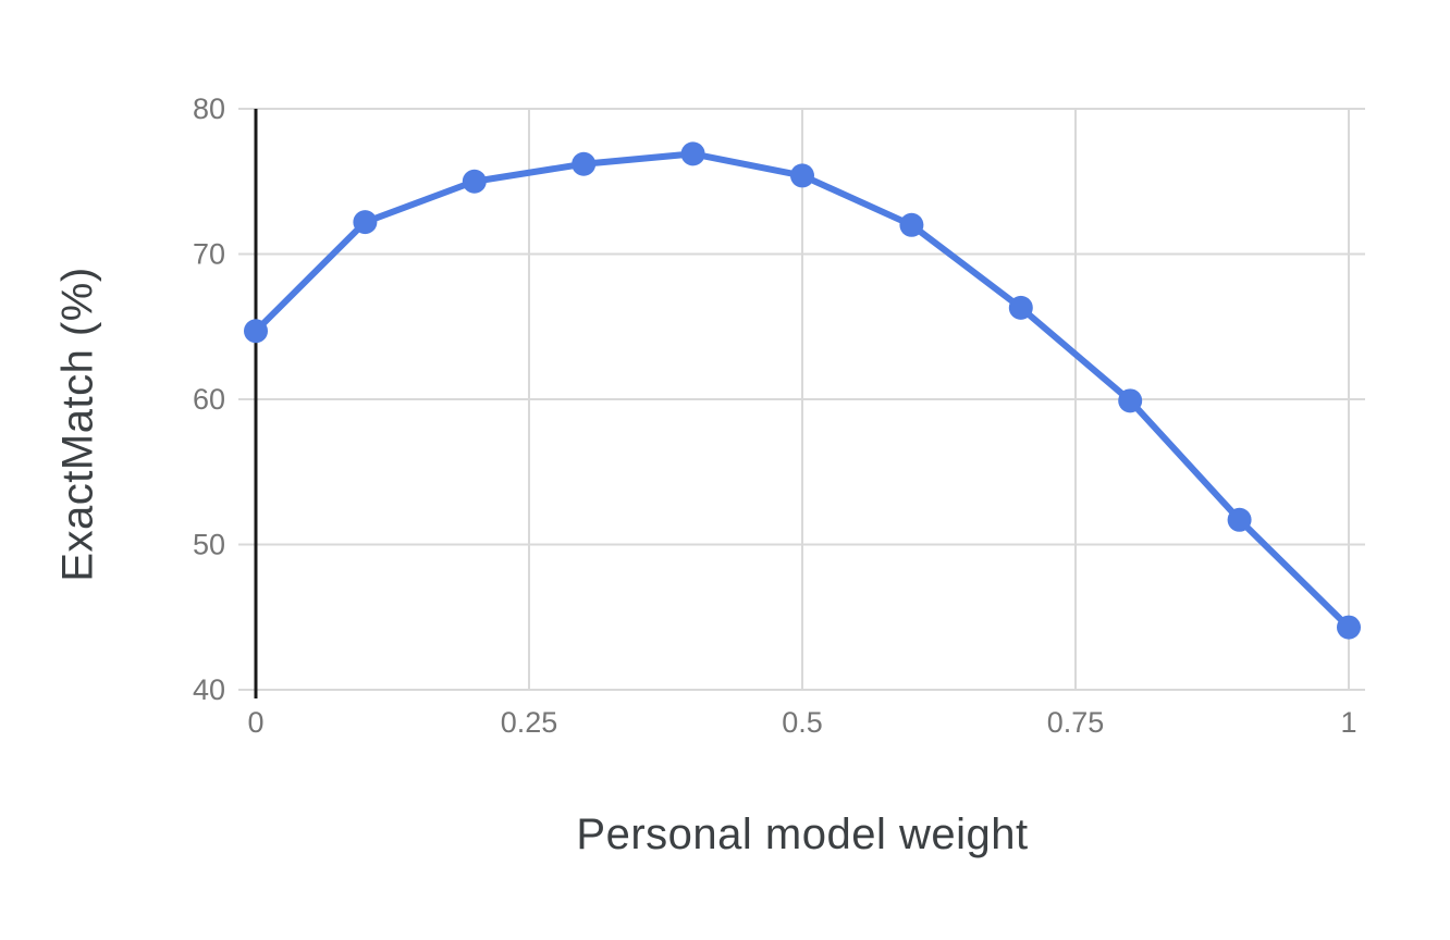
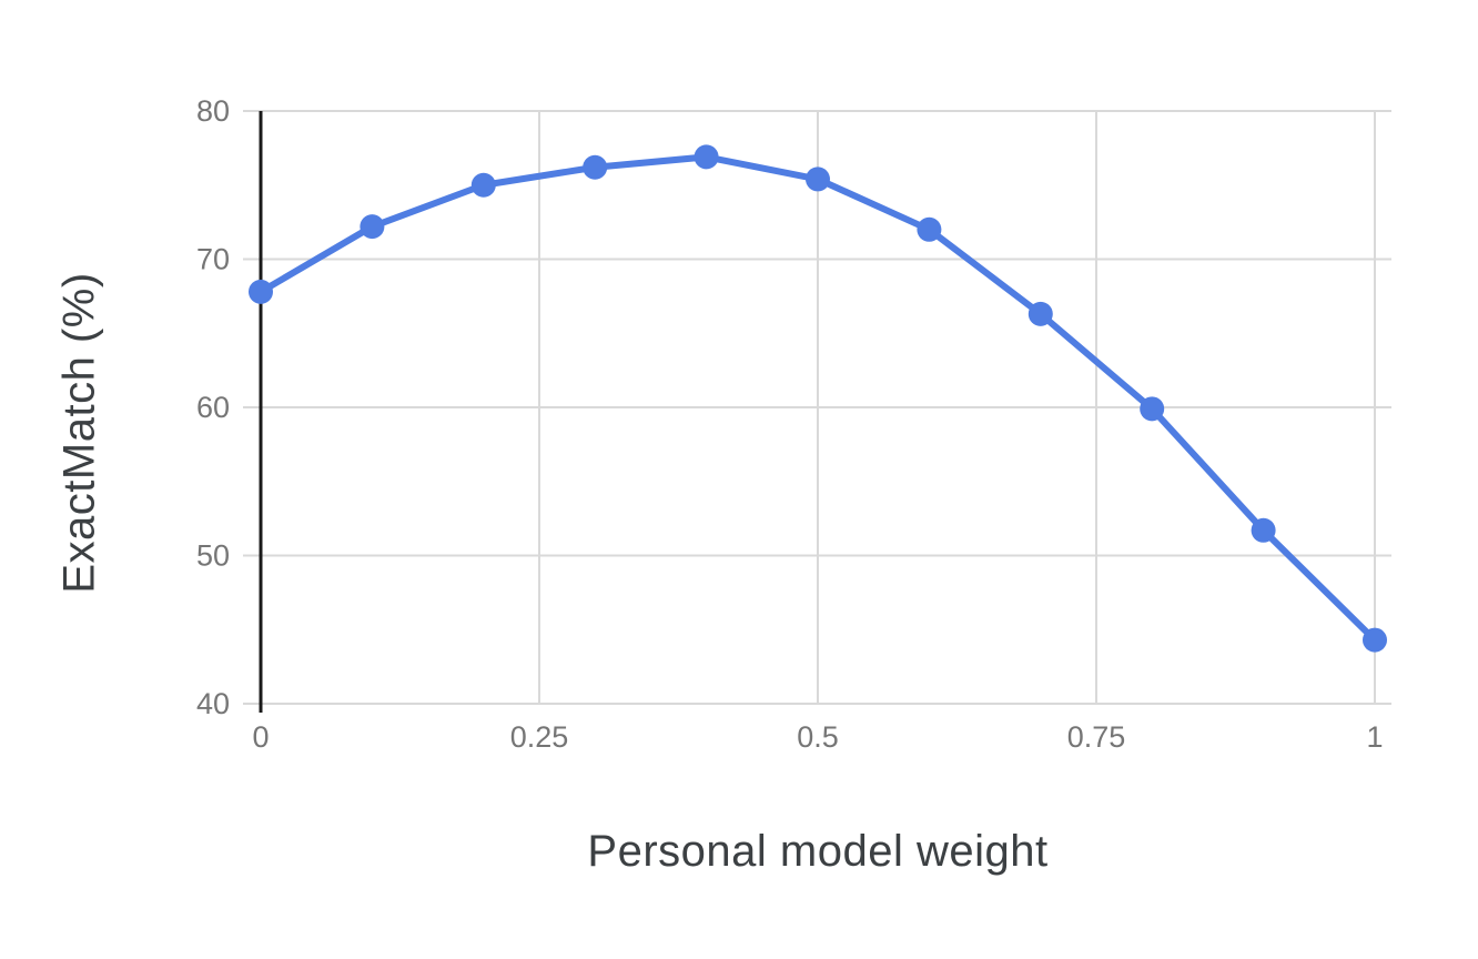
0: 64.7 -> 67.8
